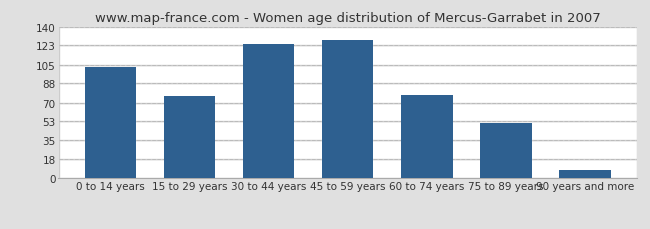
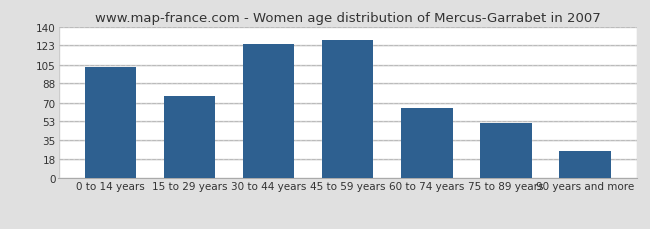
60 to 74 years: 77 -> 65
90 years and more: 8 -> 25
